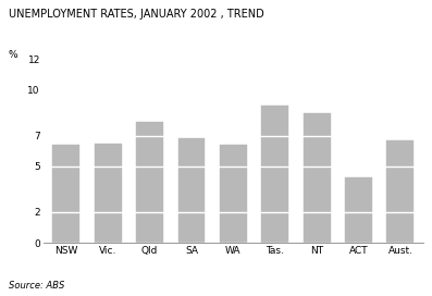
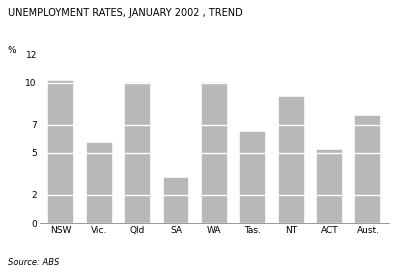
NSW: 6.4 -> 10.1
Vic.: 6.5 -> 5.7
Qld: 7.9 -> 10.0
SA: 6.8 -> 3.2
WA: 6.4 -> 10.0
Tas.: 9.0 -> 6.5
NT: 8.5 -> 9.0
ACT: 4.3 -> 5.2
Aust.: 6.7 -> 7.6
